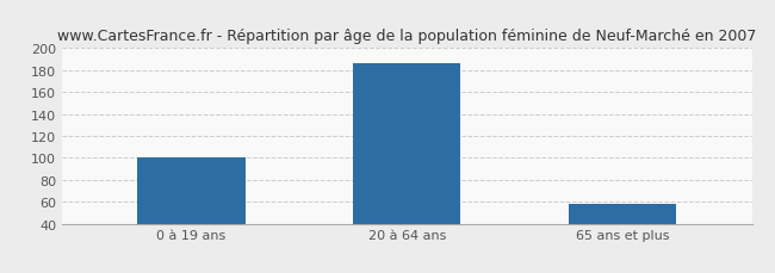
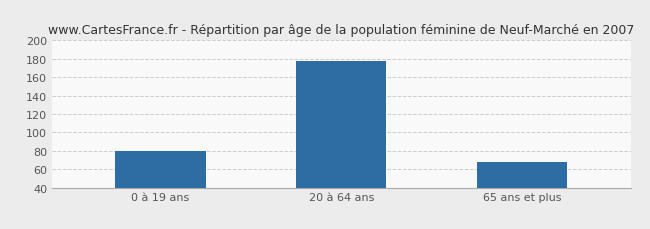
0 à 19 ans: 100 -> 80
20 à 64 ans: 186 -> 178
65 ans et plus: 58 -> 68
